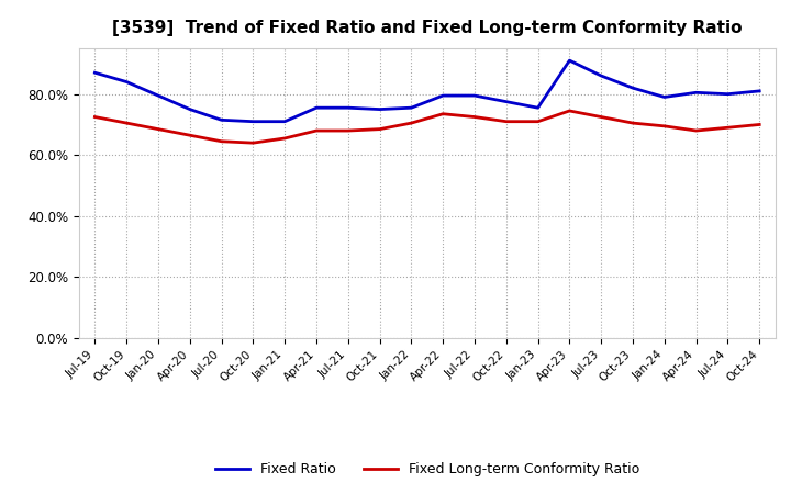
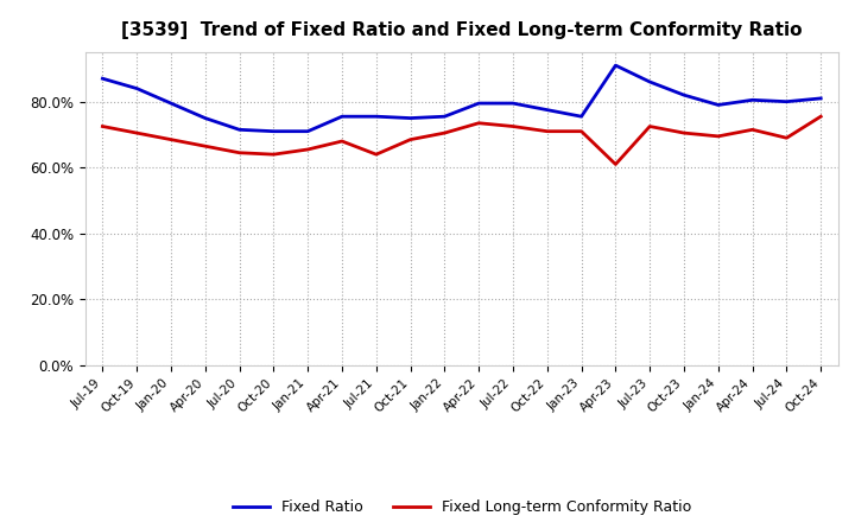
Fixed Long-term Conformity Ratio/Jul-21: 68.0% -> 64.0%
Fixed Long-term Conformity Ratio/Apr-23: 74.5% -> 61.0%
Fixed Long-term Conformity Ratio/Apr-24: 68.0% -> 71.5%
Fixed Long-term Conformity Ratio/Oct-24: 70.0% -> 75.5%
